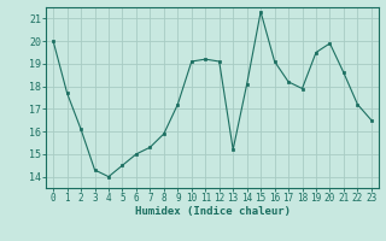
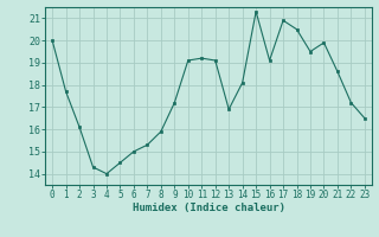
13: 15.2 -> 16.9
17: 18.2 -> 20.9
18: 17.9 -> 20.5
